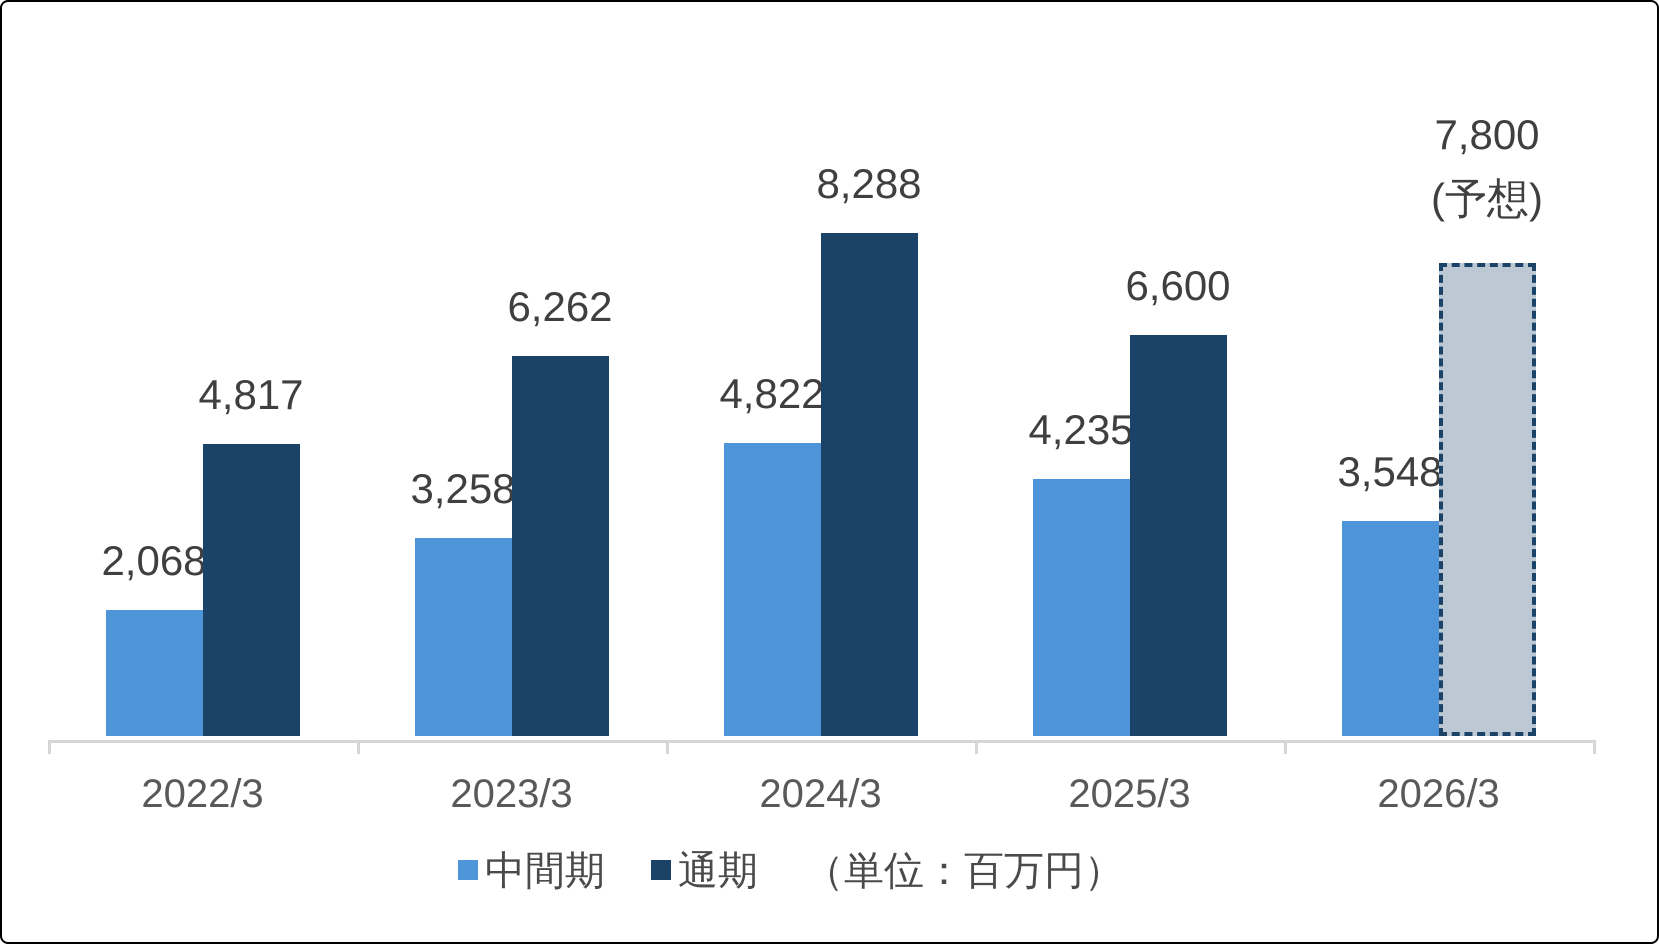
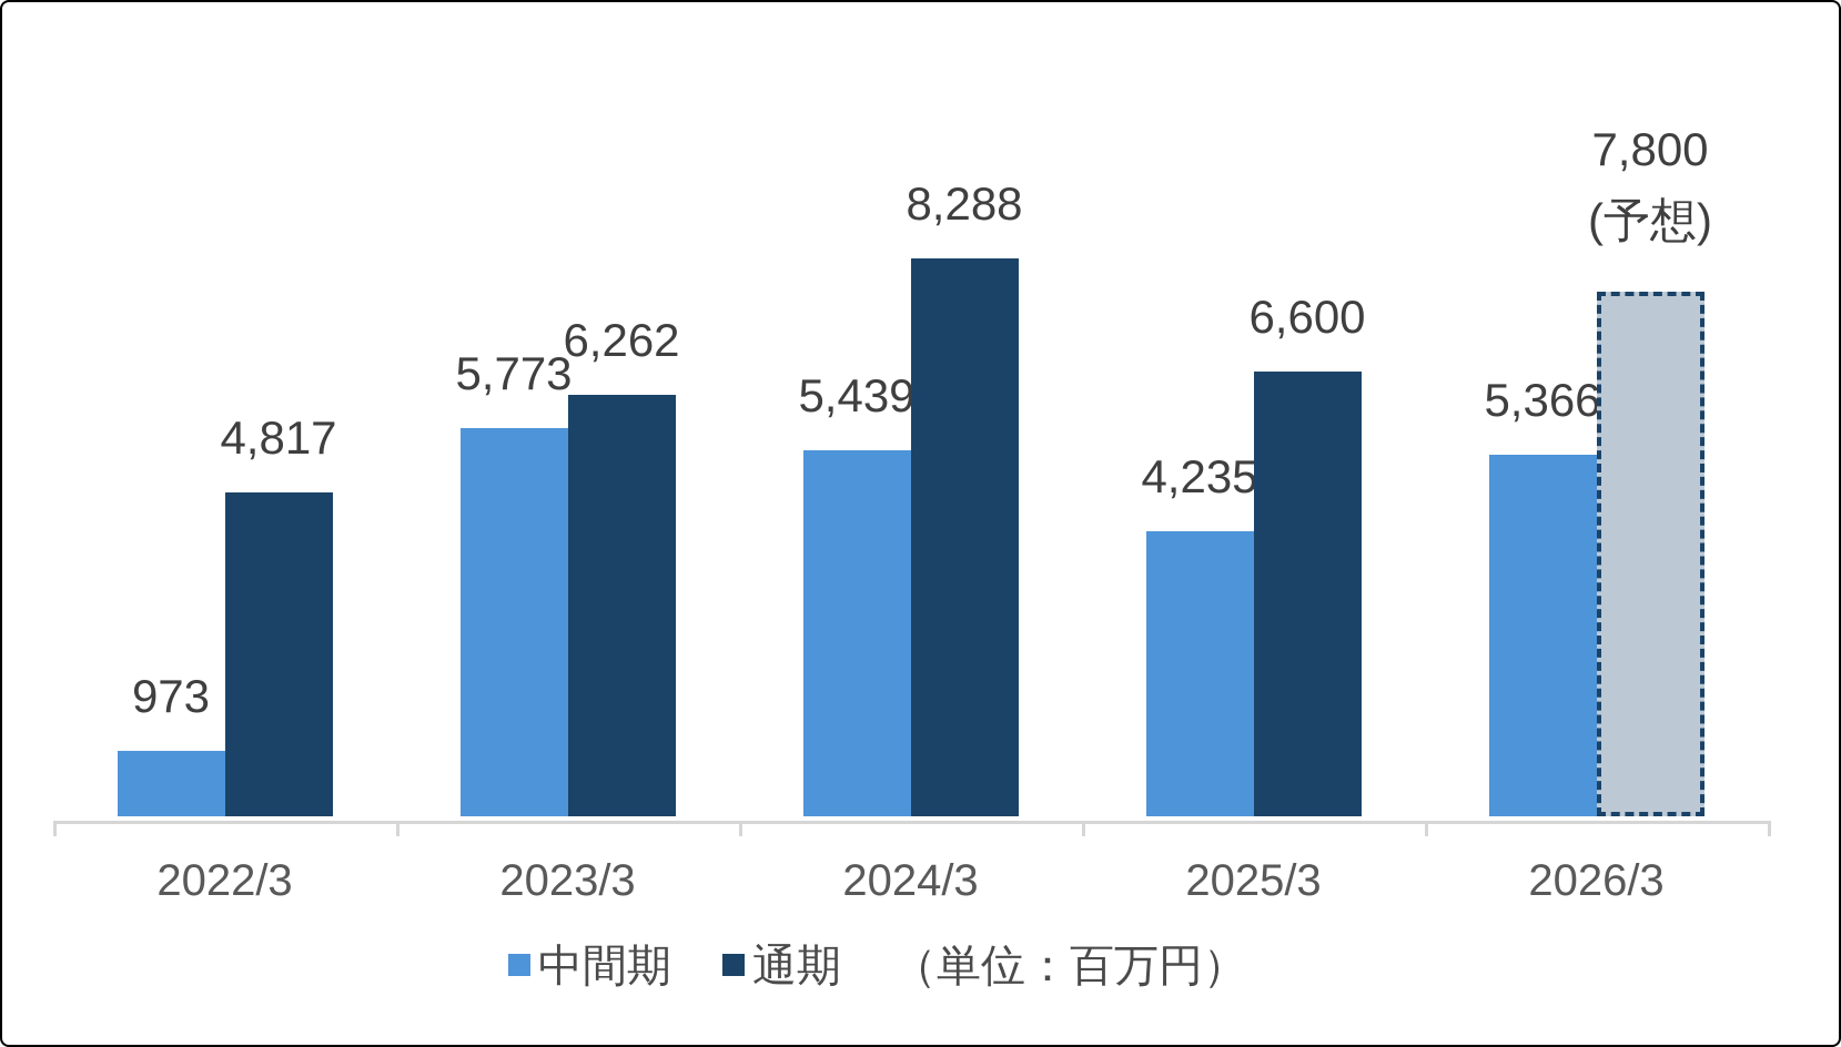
中間期/2022/3: 2,068 -> 973
中間期/2023/3: 3,258 -> 5,773
中間期/2024/3: 4,822 -> 5,439
中間期/2026/3: 3,548 -> 5,366
